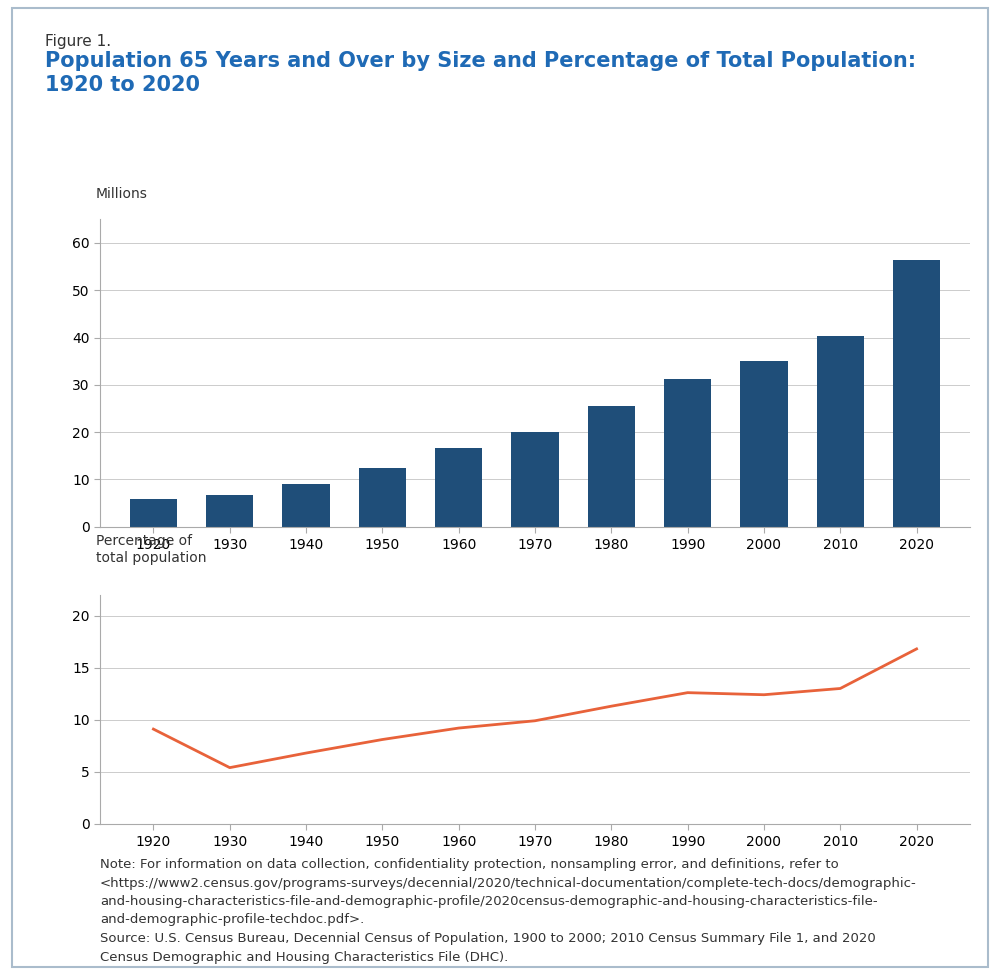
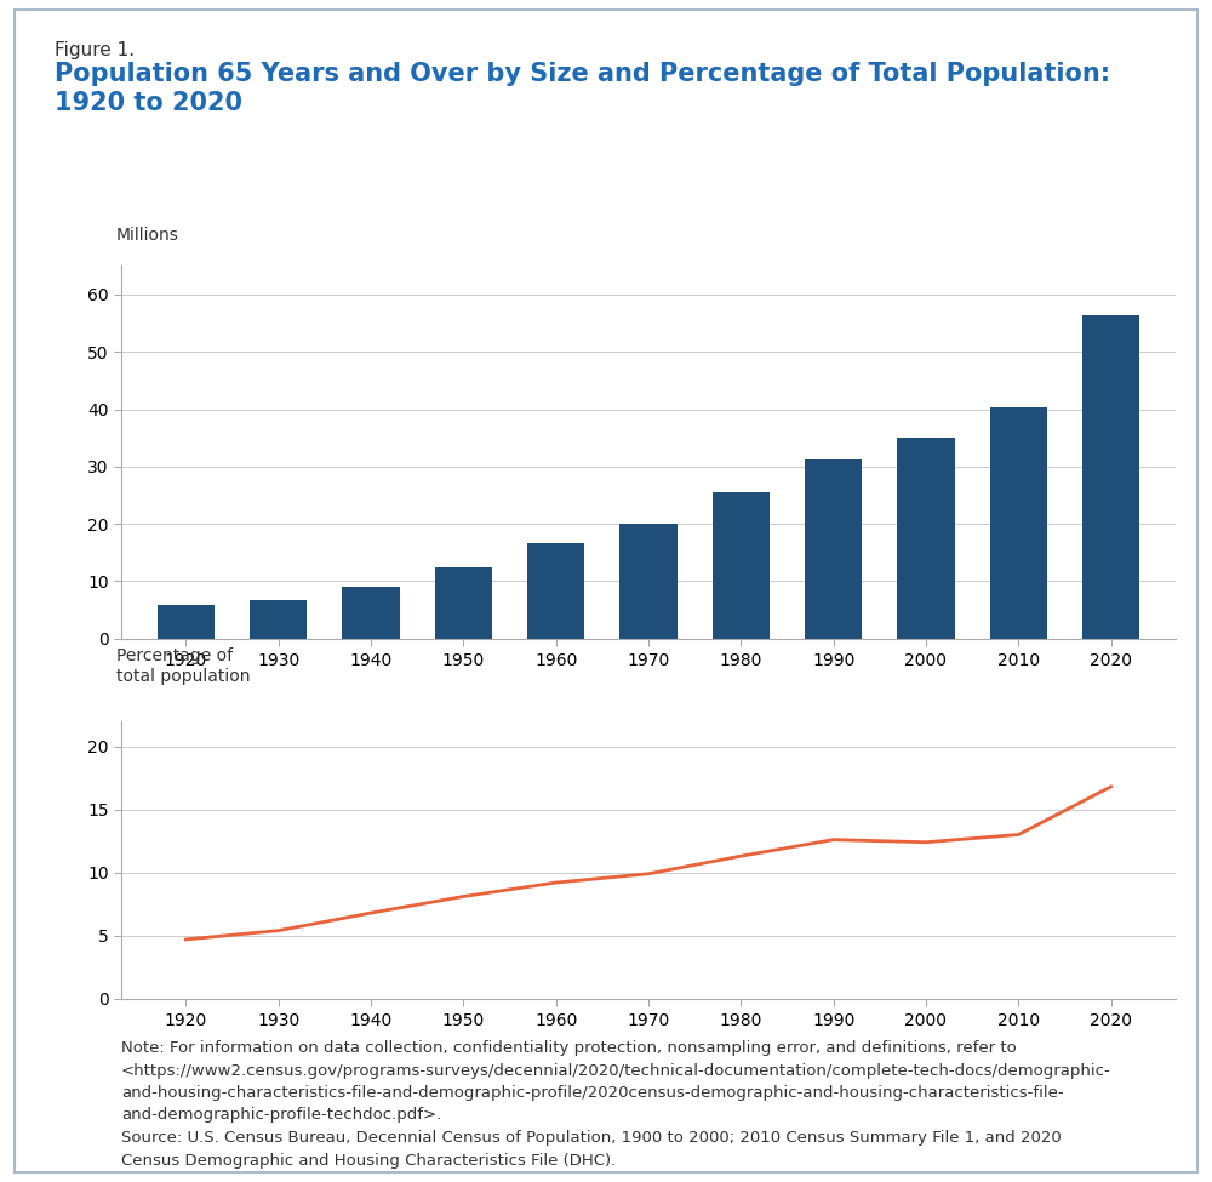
1920: 9.1 -> 4.7
